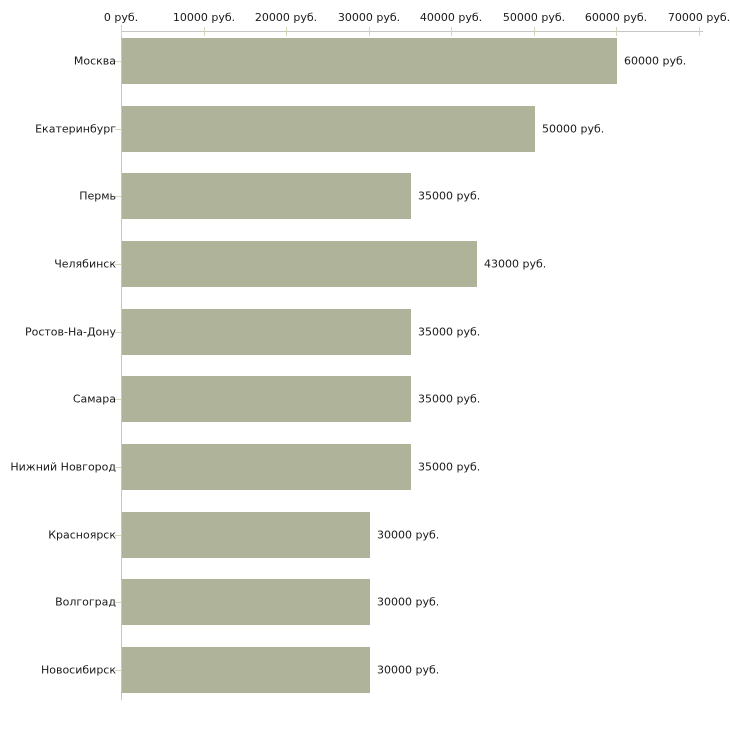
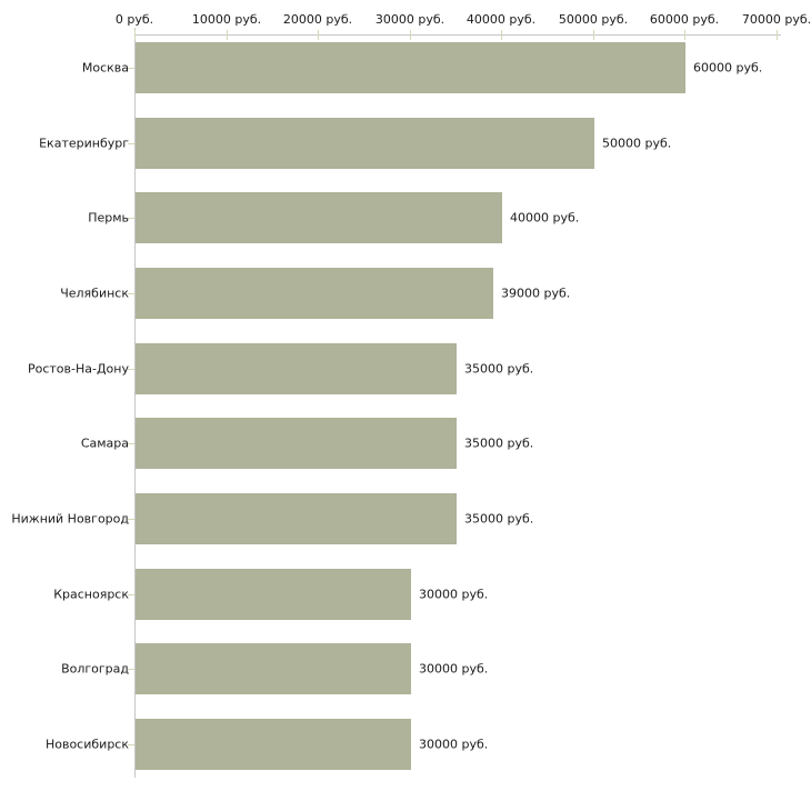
Пермь: 35000 -> 40000
Челябинск: 43000 -> 39000
